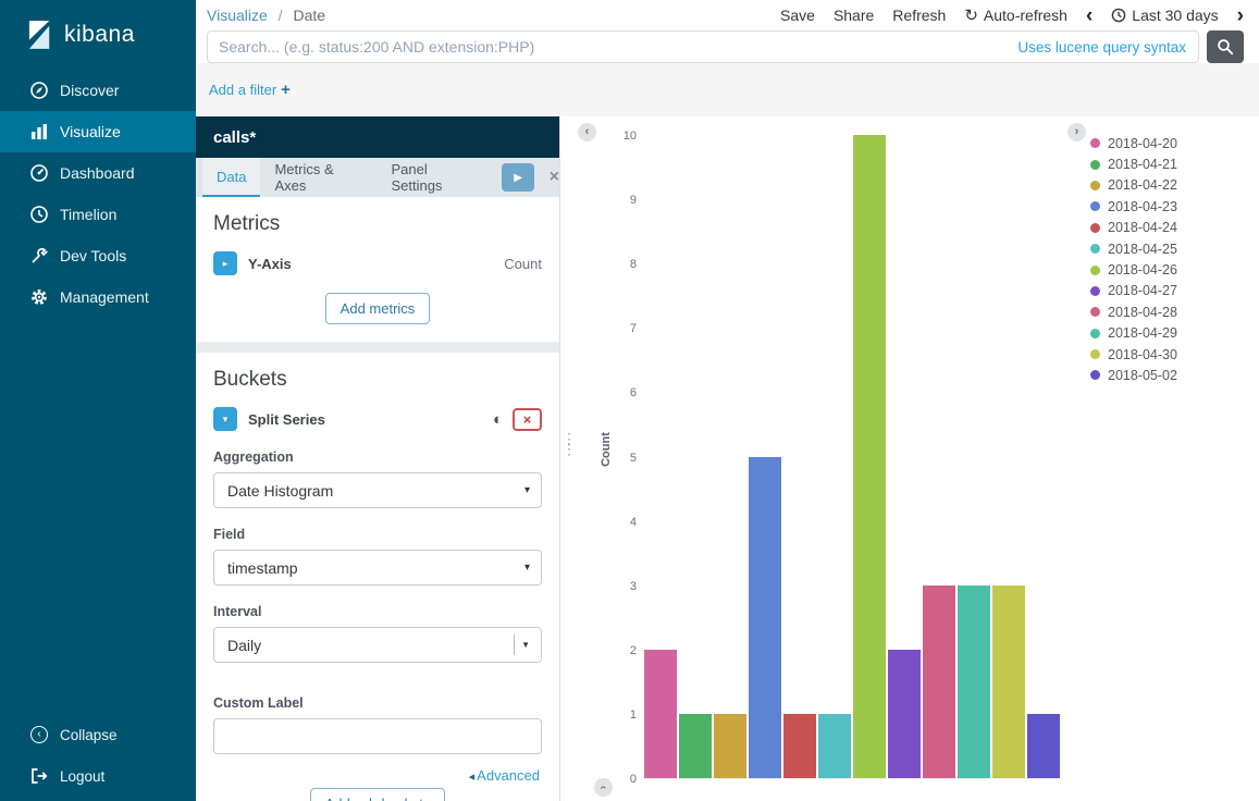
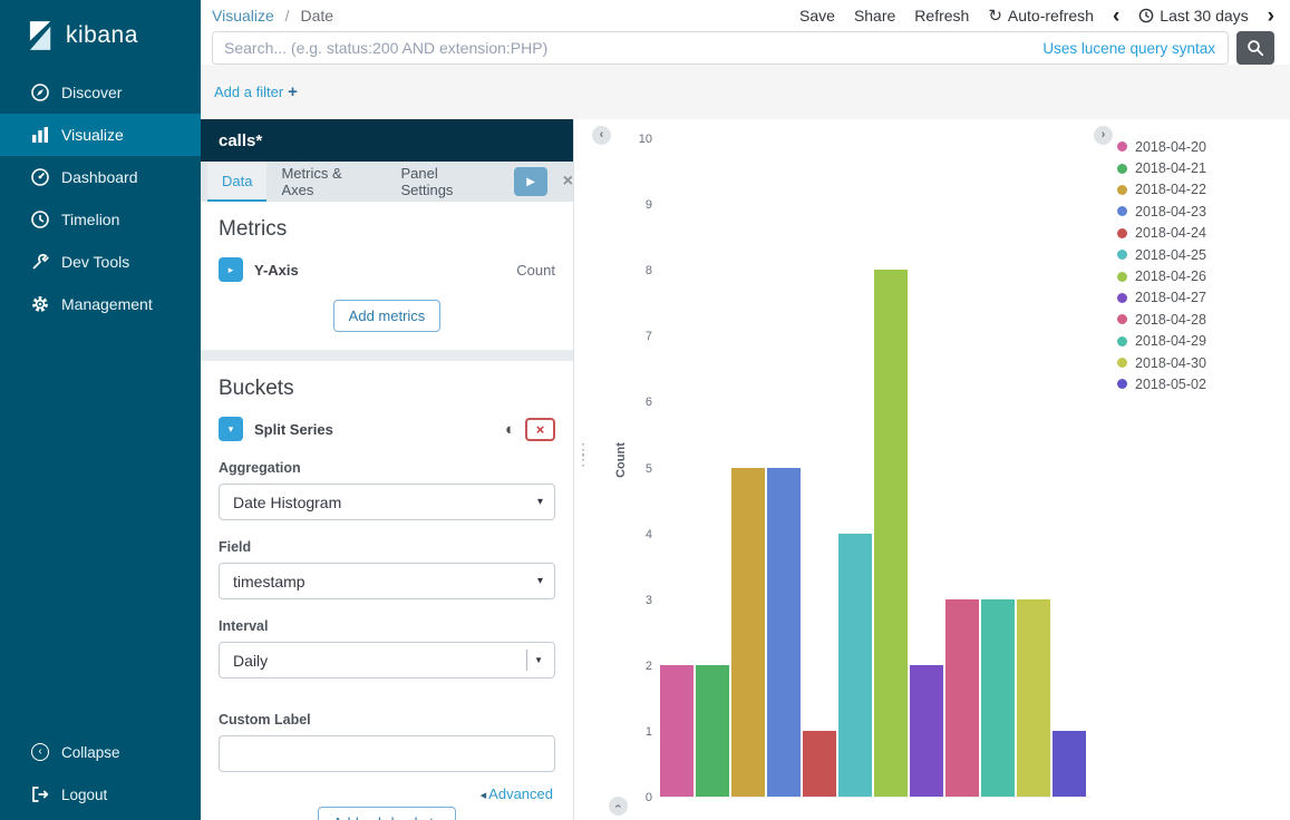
2018-04-21: 1 -> 2
2018-04-22: 1 -> 5
2018-04-25: 1 -> 4
2018-04-26: 10 -> 8
